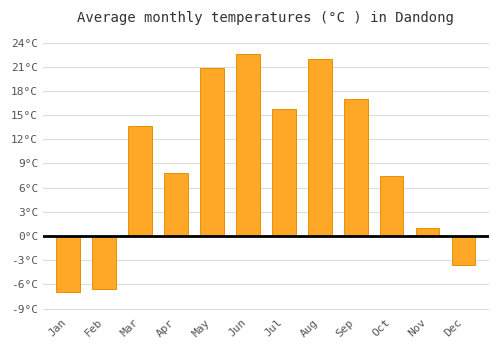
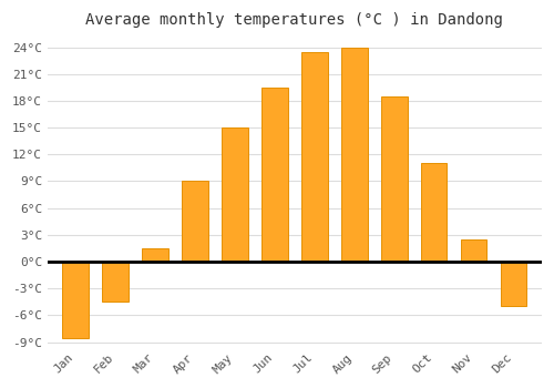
Jan: -7.0°C -> -8.5°C
Feb: -6.6°C -> -4.5°C
Mar: 13.6°C -> 1.5°C
Apr: 7.8°C -> 9.0°C
May: 20.8°C -> 15.0°C
Jun: 22.6°C -> 19.5°C
Jul: 15.8°C -> 23.5°C
Aug: 22.0°C -> 24.0°C
Sep: 17.0°C -> 18.5°C
Oct: 7.4°C -> 11.0°C
Nov: 1.0°C -> 2.5°C
Dec: -3.6°C -> -5.0°C
